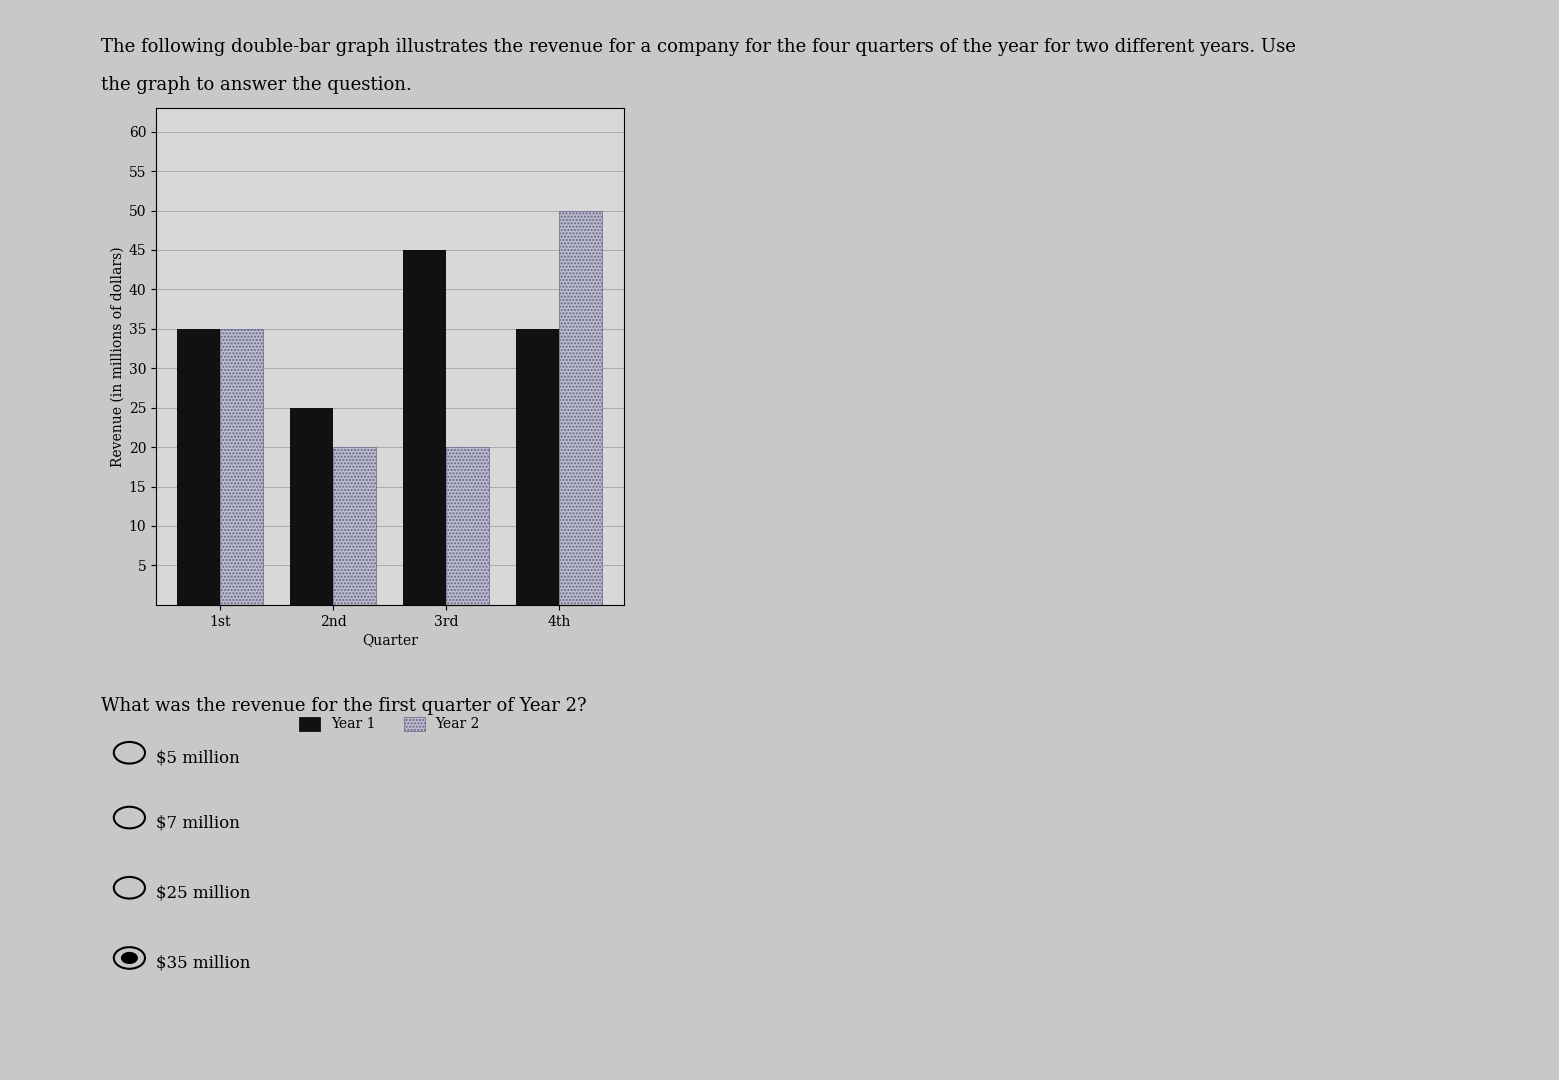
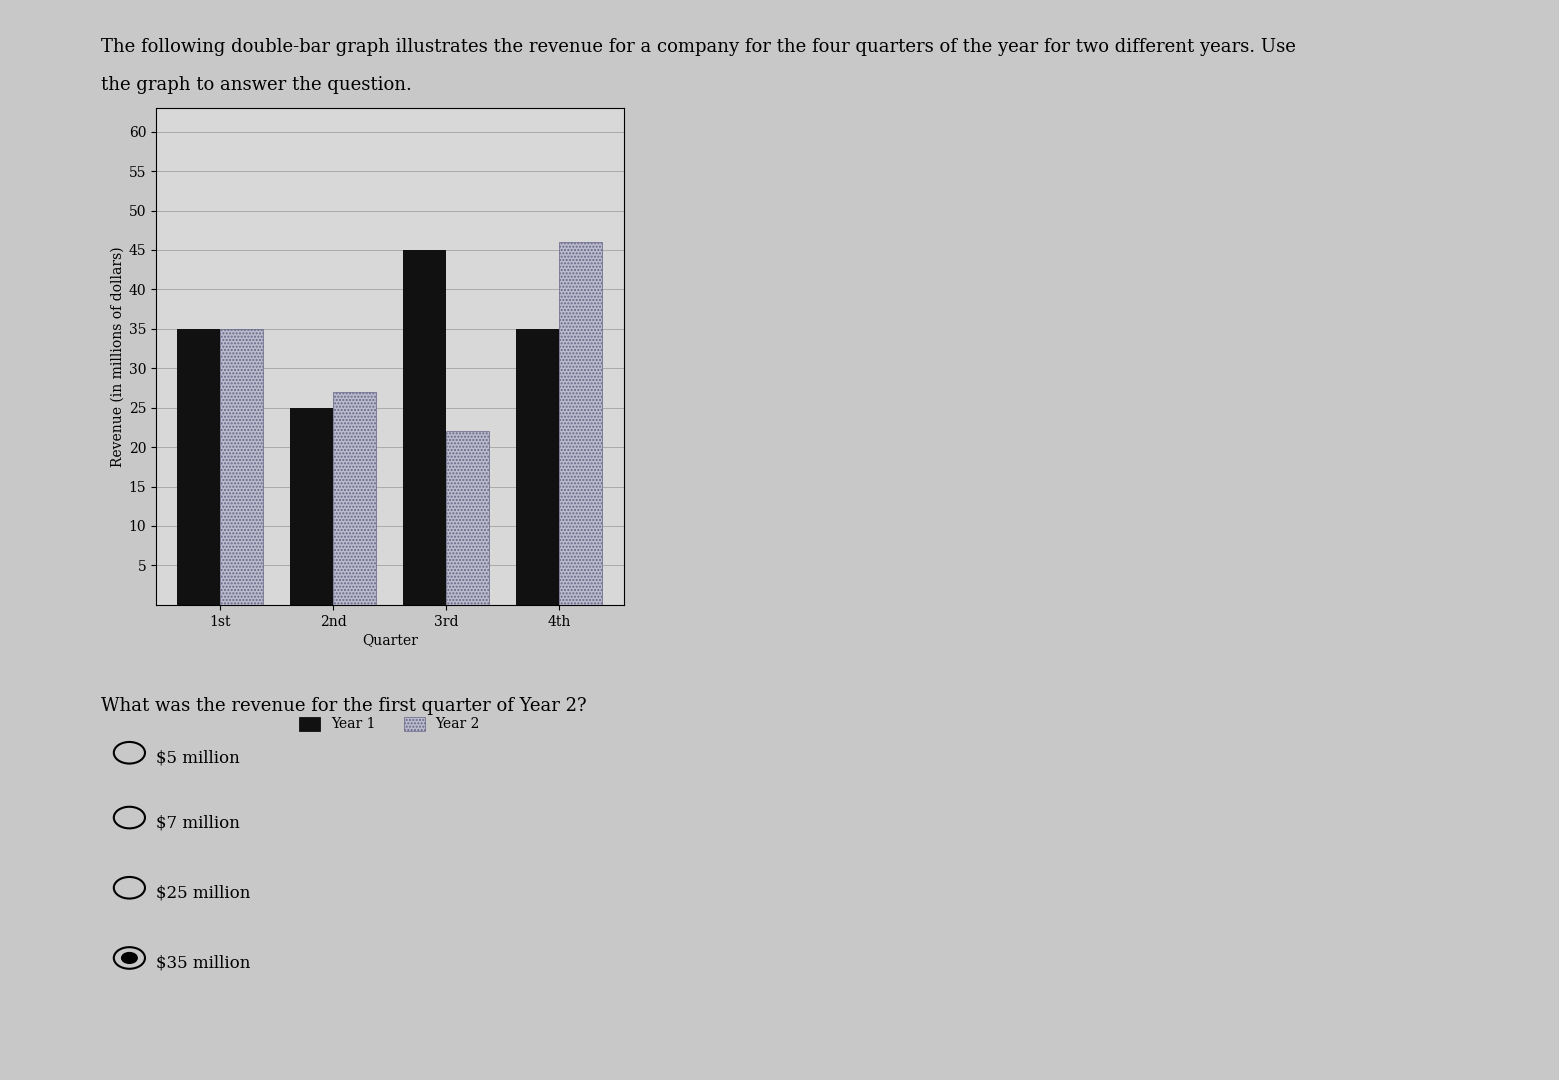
Year 2/2nd: 20 -> 27
Year 2/3rd: 20 -> 22
Year 2/4th: 50 -> 46
